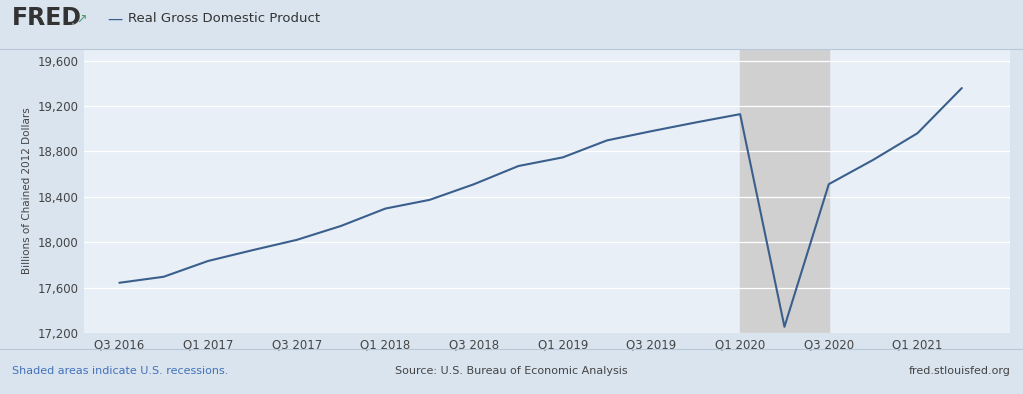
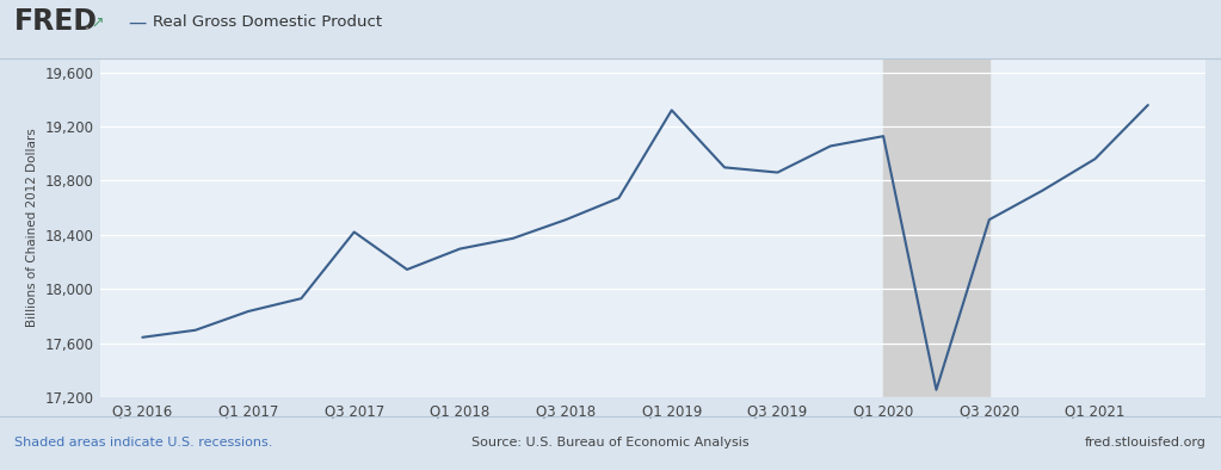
Q3 2017: 18,020 -> 18,420
Q1 2019: 18,750 -> 19,320
Q3 2019: 18,980 -> 18,860
